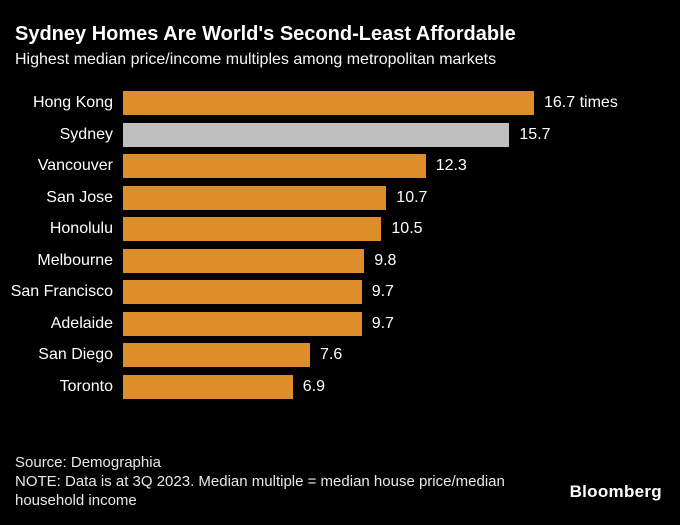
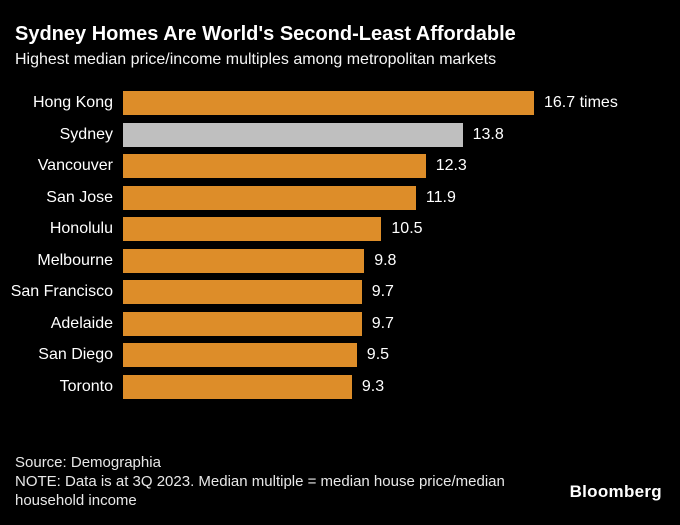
Sydney: 15.7 -> 13.8
San Jose: 10.7 -> 11.9
San Diego: 7.6 -> 9.5
Toronto: 6.9 -> 9.3
